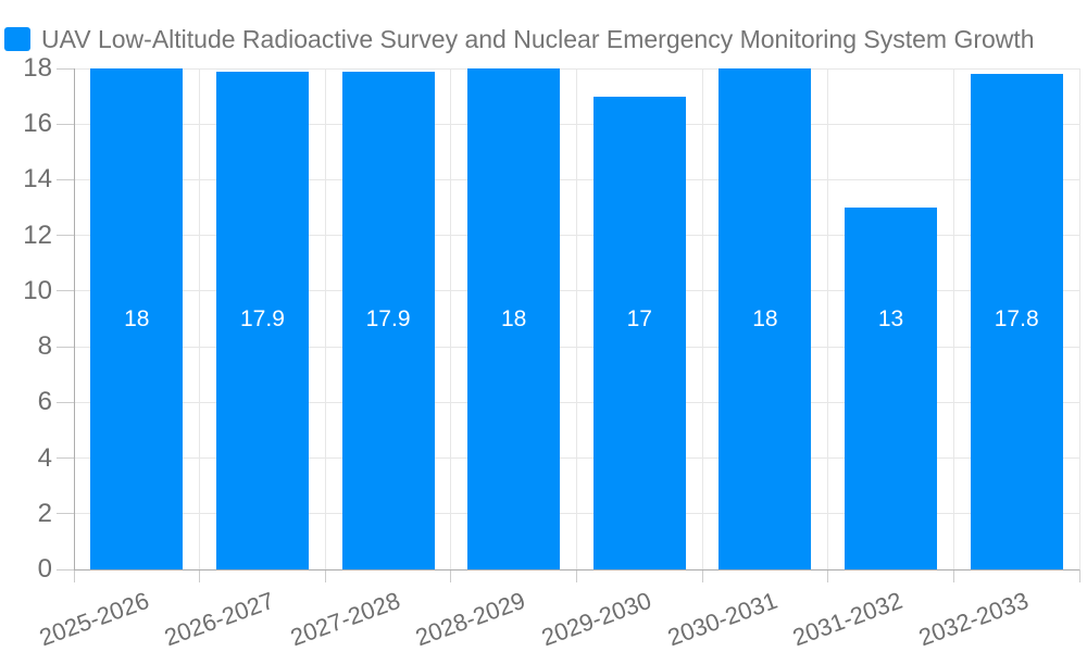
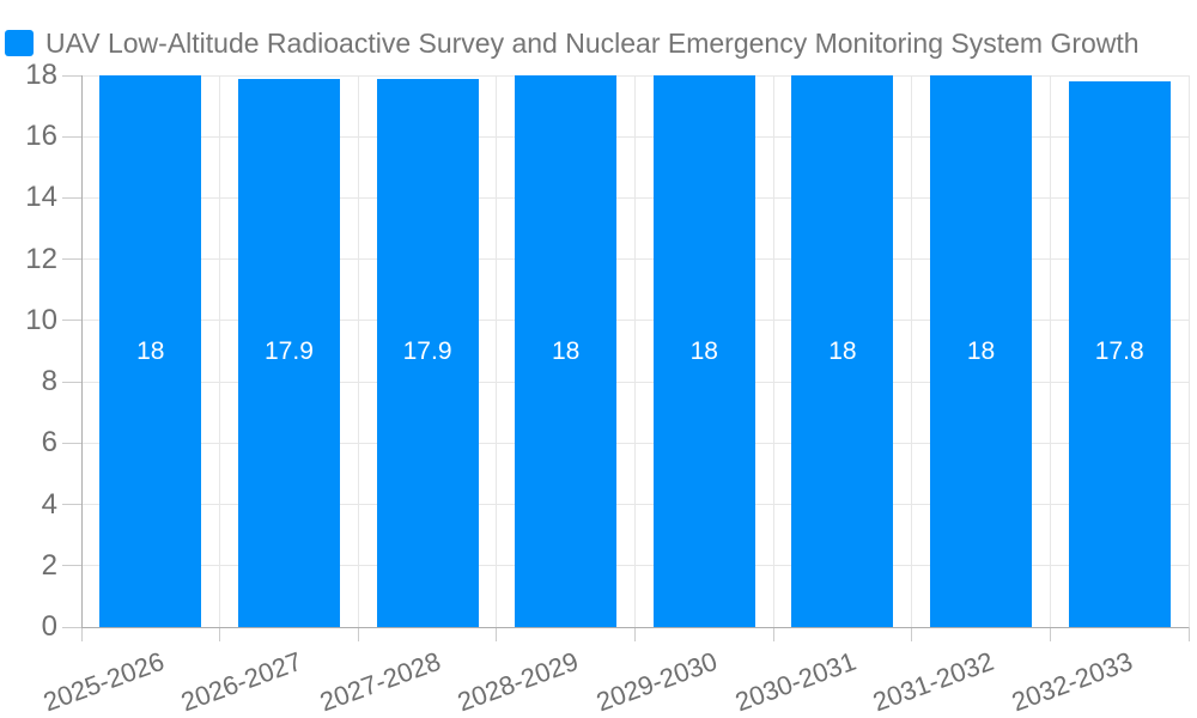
2029-2030: 17 -> 18
2031-2032: 13 -> 18
